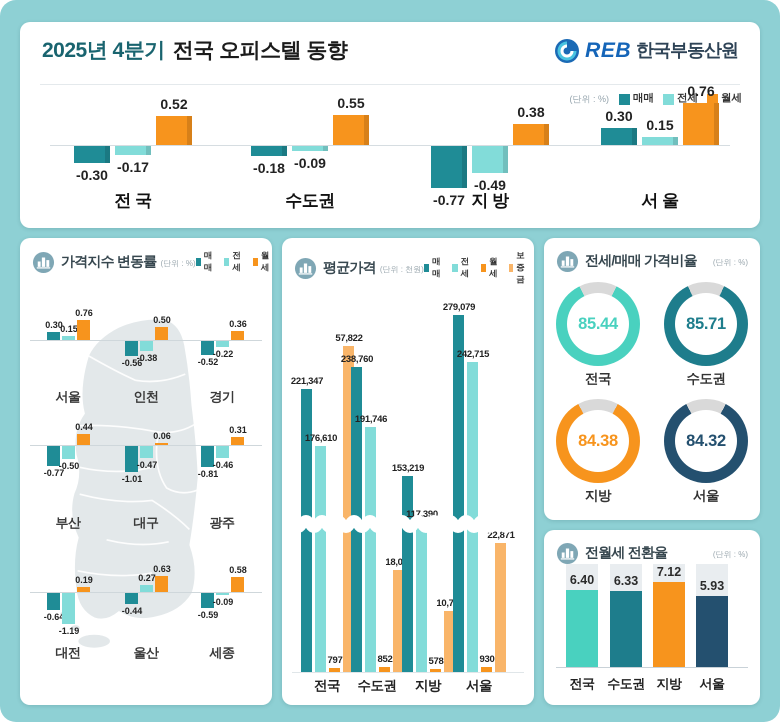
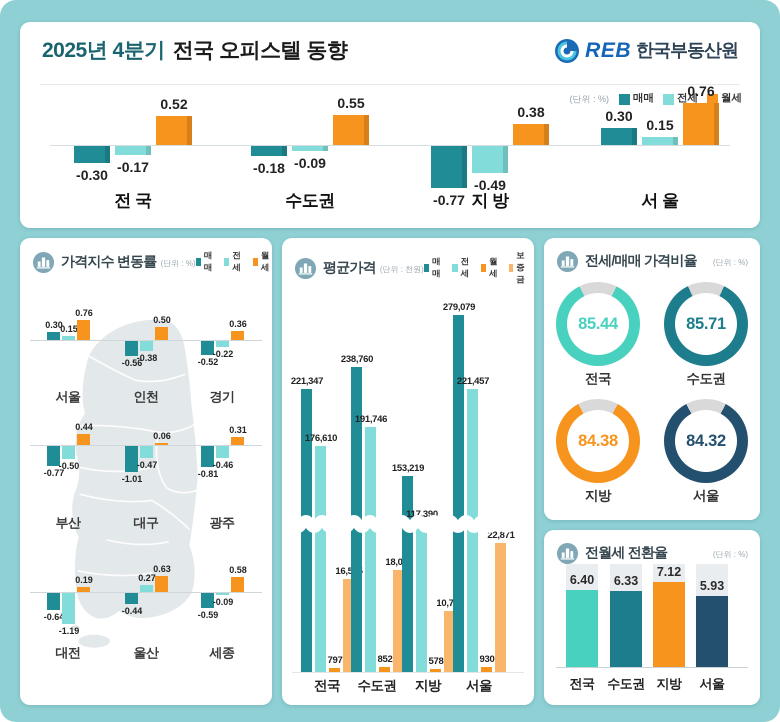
평균가격/보증금/전국: 57,822 -> 16,545
평균가격/전세/서울: 242,715 -> 221,457
